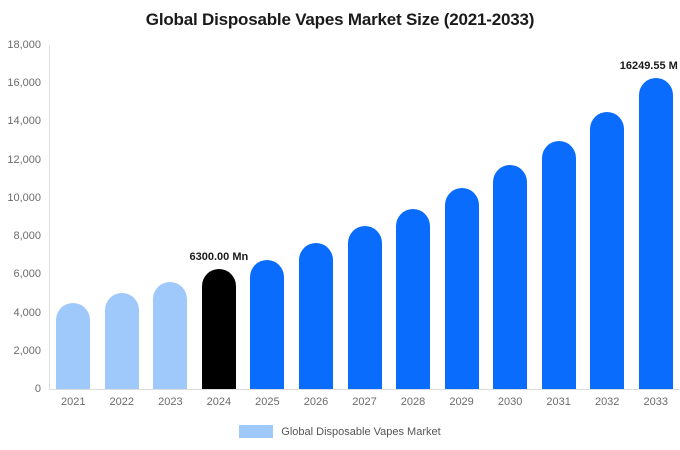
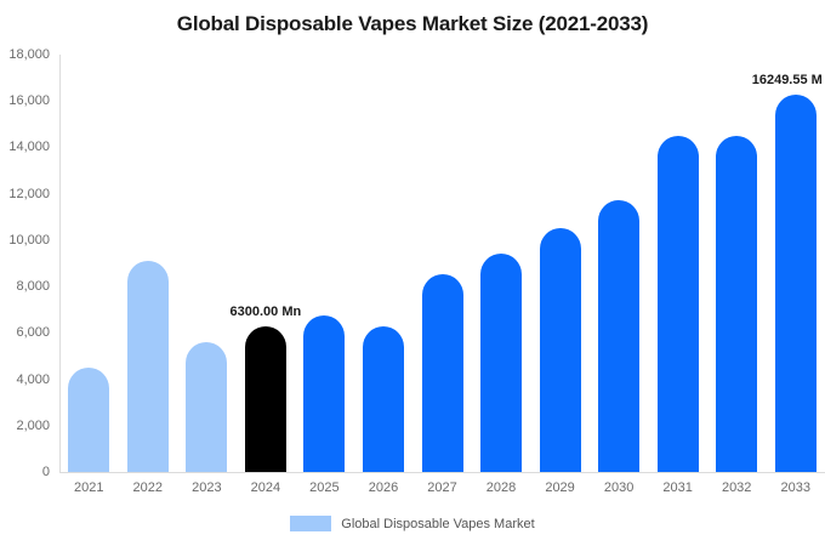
2022: 5000 -> 9100
2026: 7600 -> 6300
2031: 13000 -> 14500
